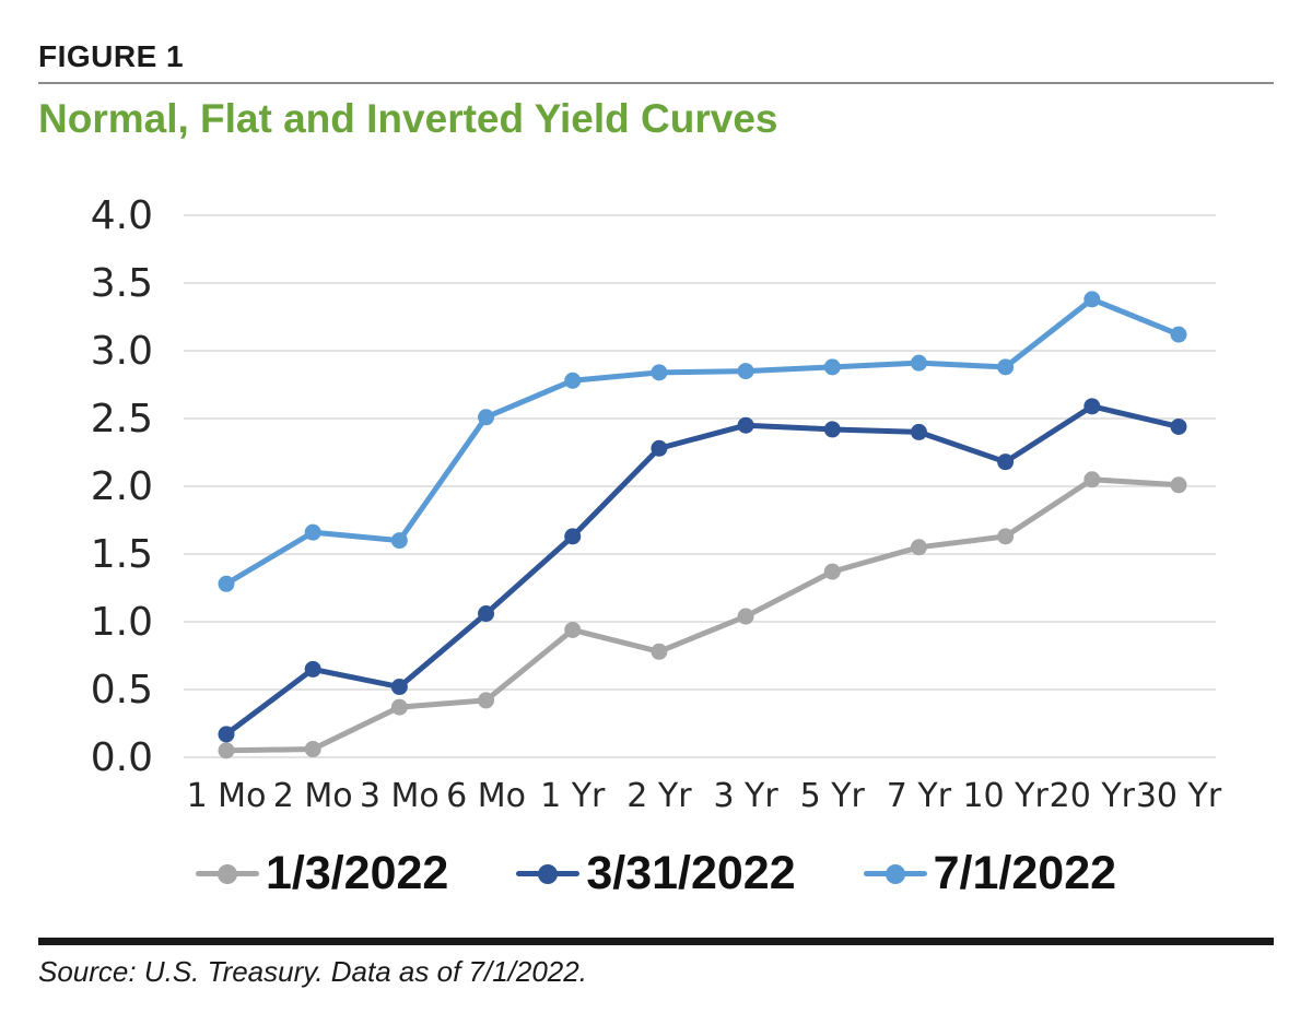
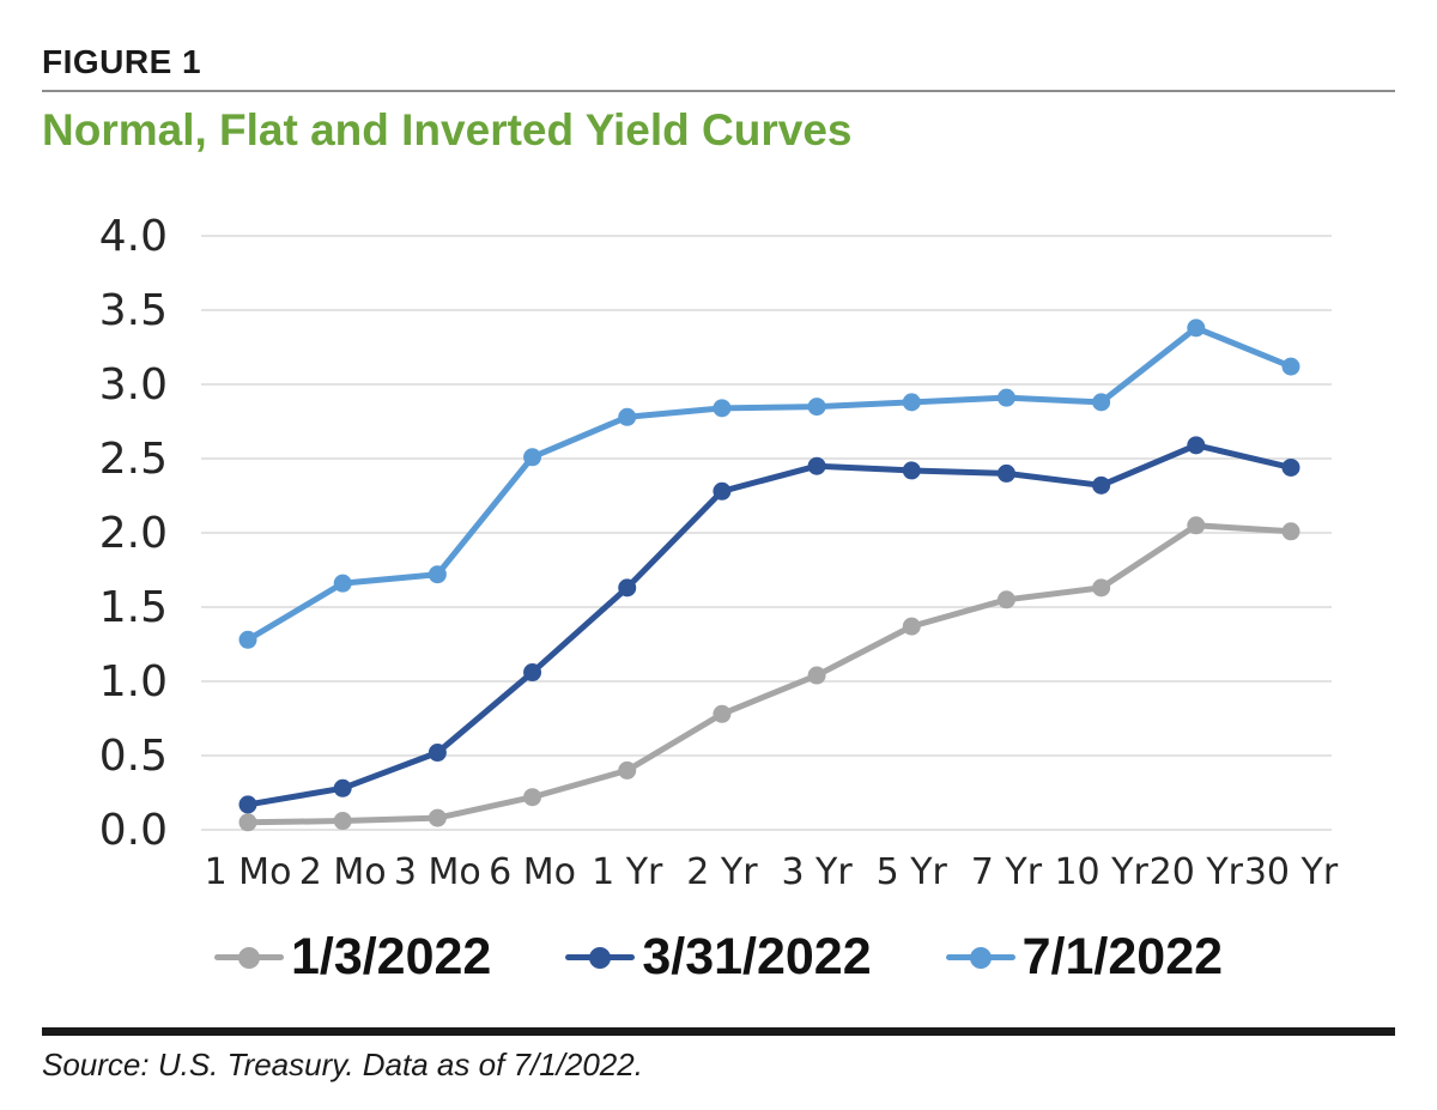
3/31/2022/2 Mo: 0.65 -> 0.28
1/3/2022/3 Mo: 0.37 -> 0.08
7/1/2022/3 Mo: 1.60 -> 1.72
1/3/2022/6 Mo: 0.42 -> 0.22
1/3/2022/1 Yr: 0.94 -> 0.40
3/31/2022/10 Yr: 2.18 -> 2.32
